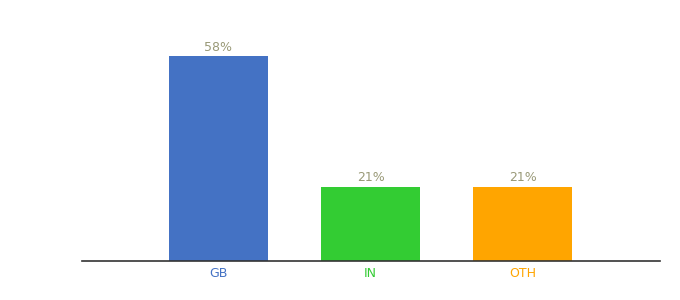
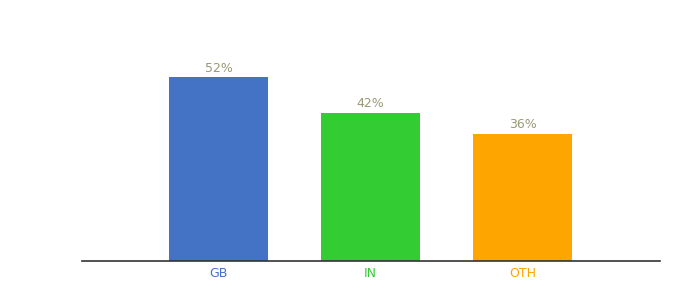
GB: 58% -> 52%
IN: 21% -> 42%
OTH: 21% -> 36%
